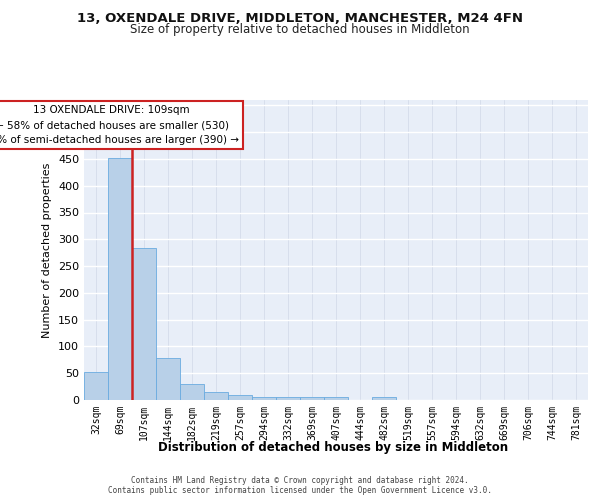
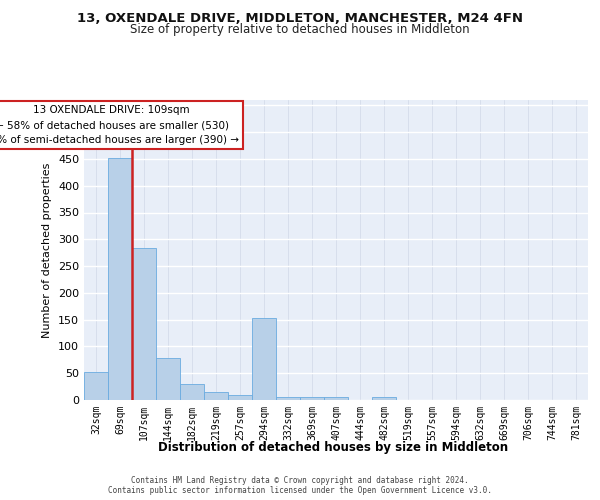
294sqm: 5 -> 154
